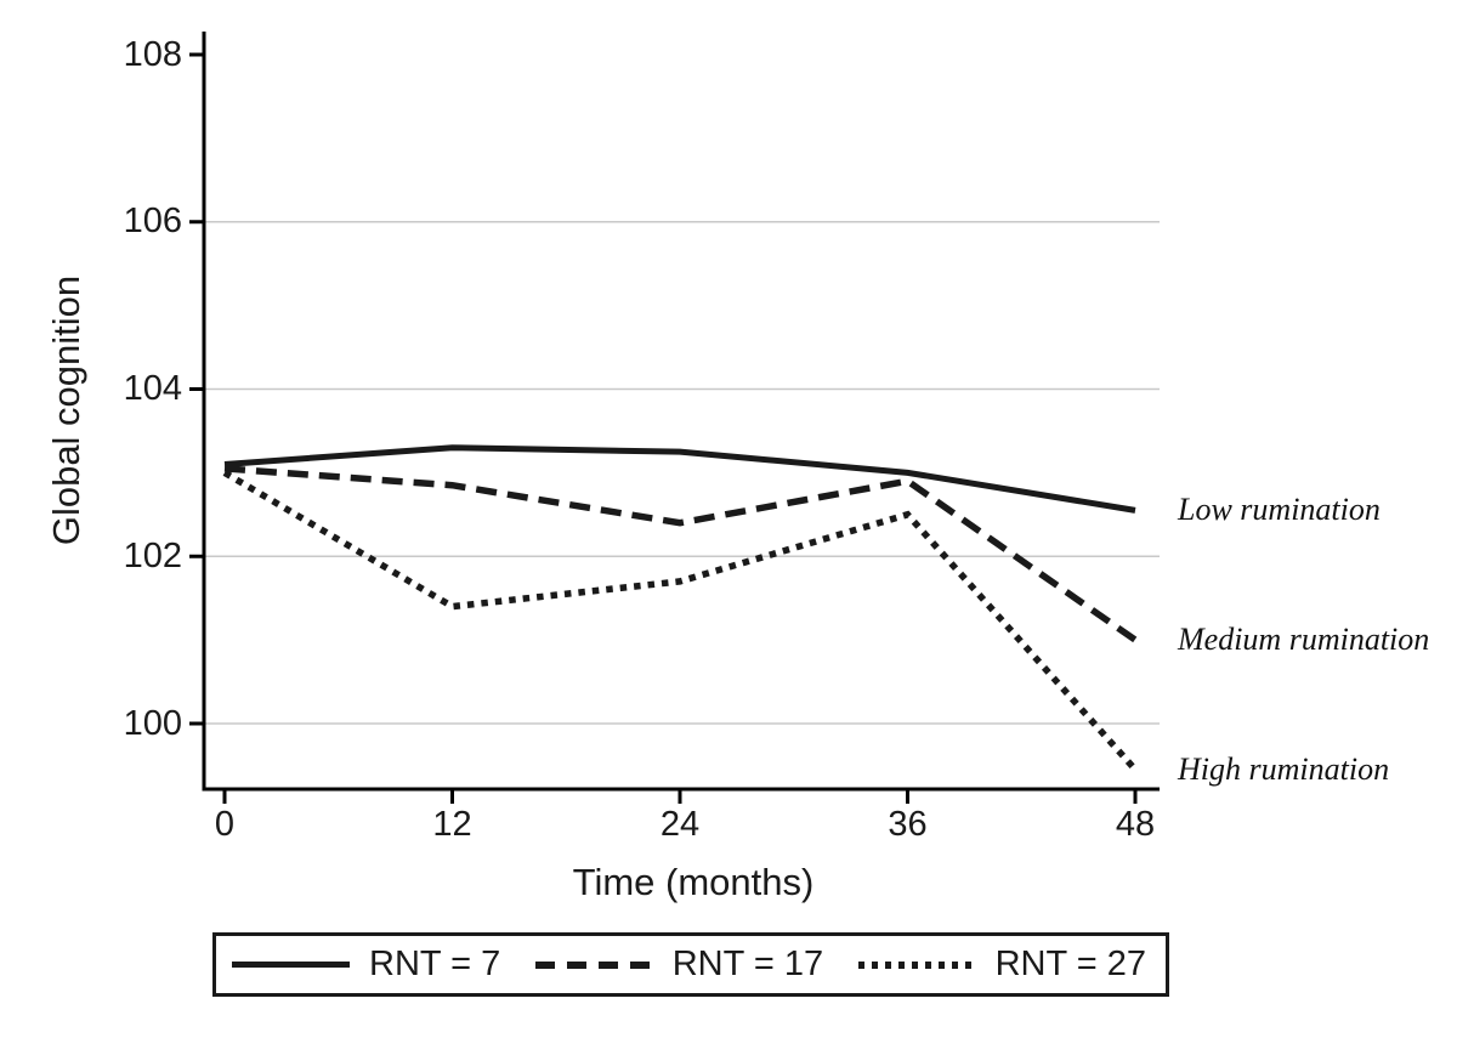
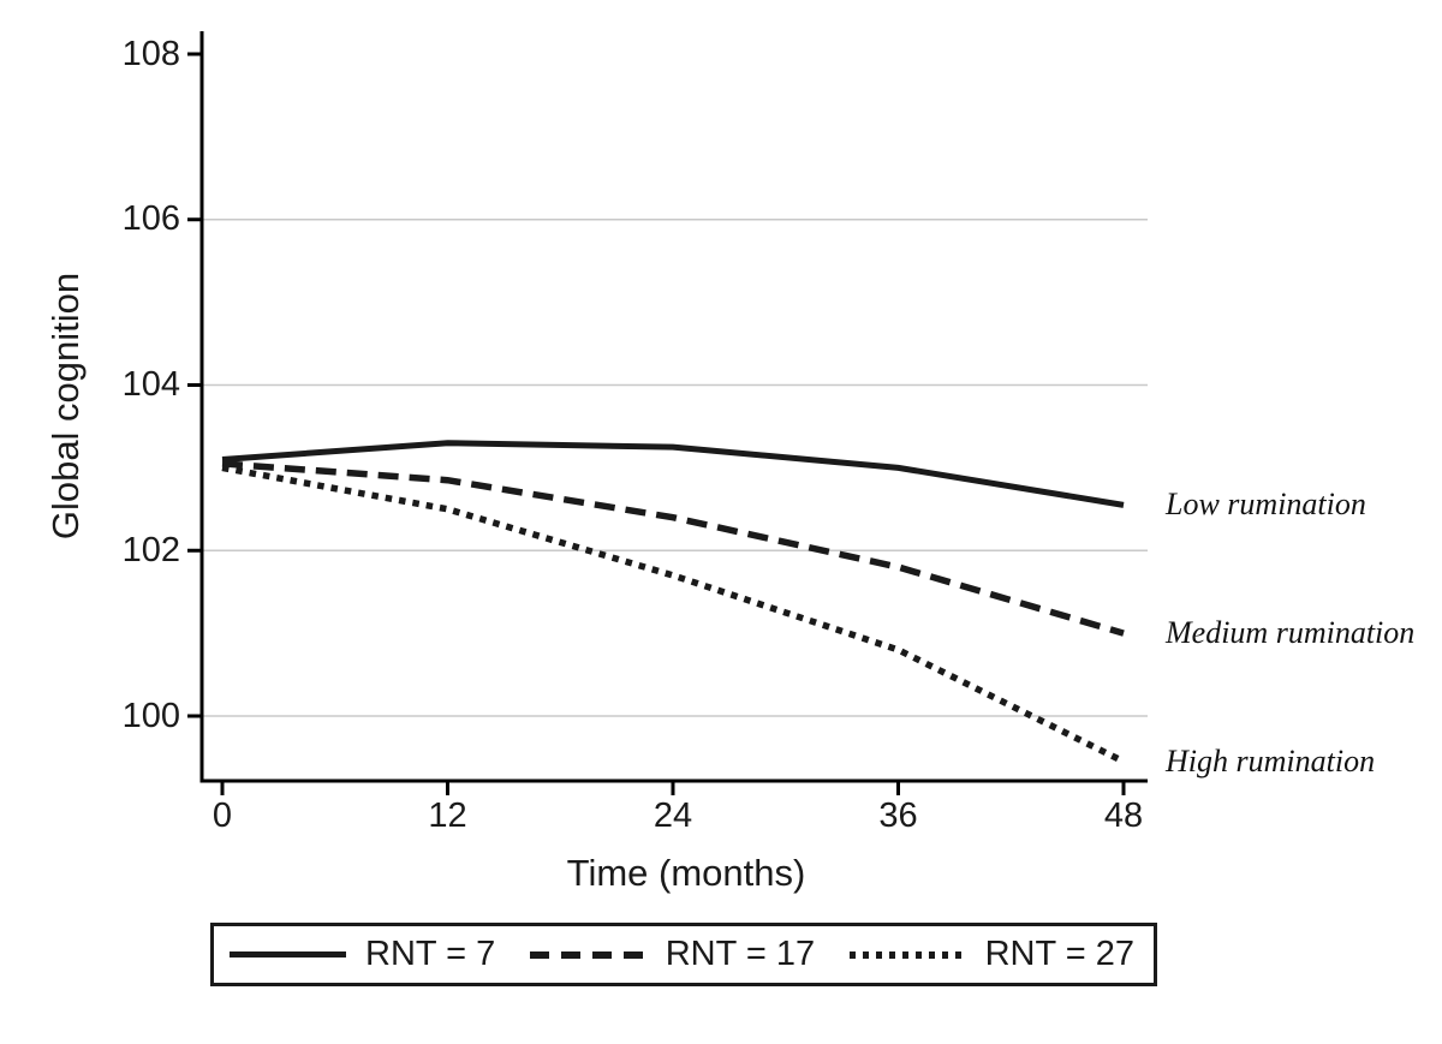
RNT = 27/12: 101.4 -> 102.5
RNT = 17/36: 102.9 -> 101.8
RNT = 27/36: 102.5 -> 100.8
